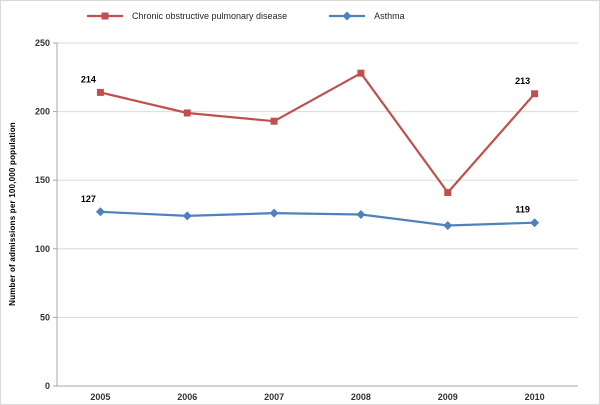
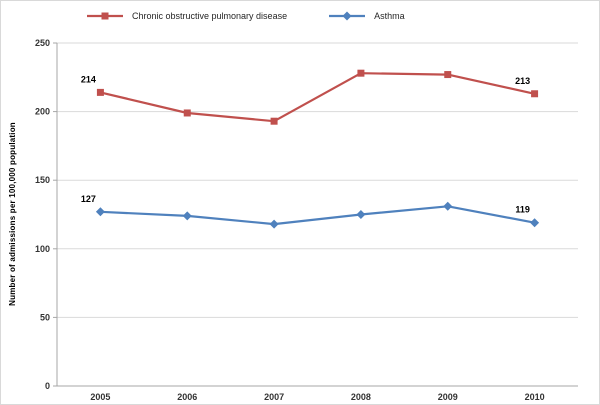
Asthma/2007: 126 -> 118
Chronic obstructive pulmonary disease/2009: 141 -> 227
Asthma/2009: 117 -> 131
